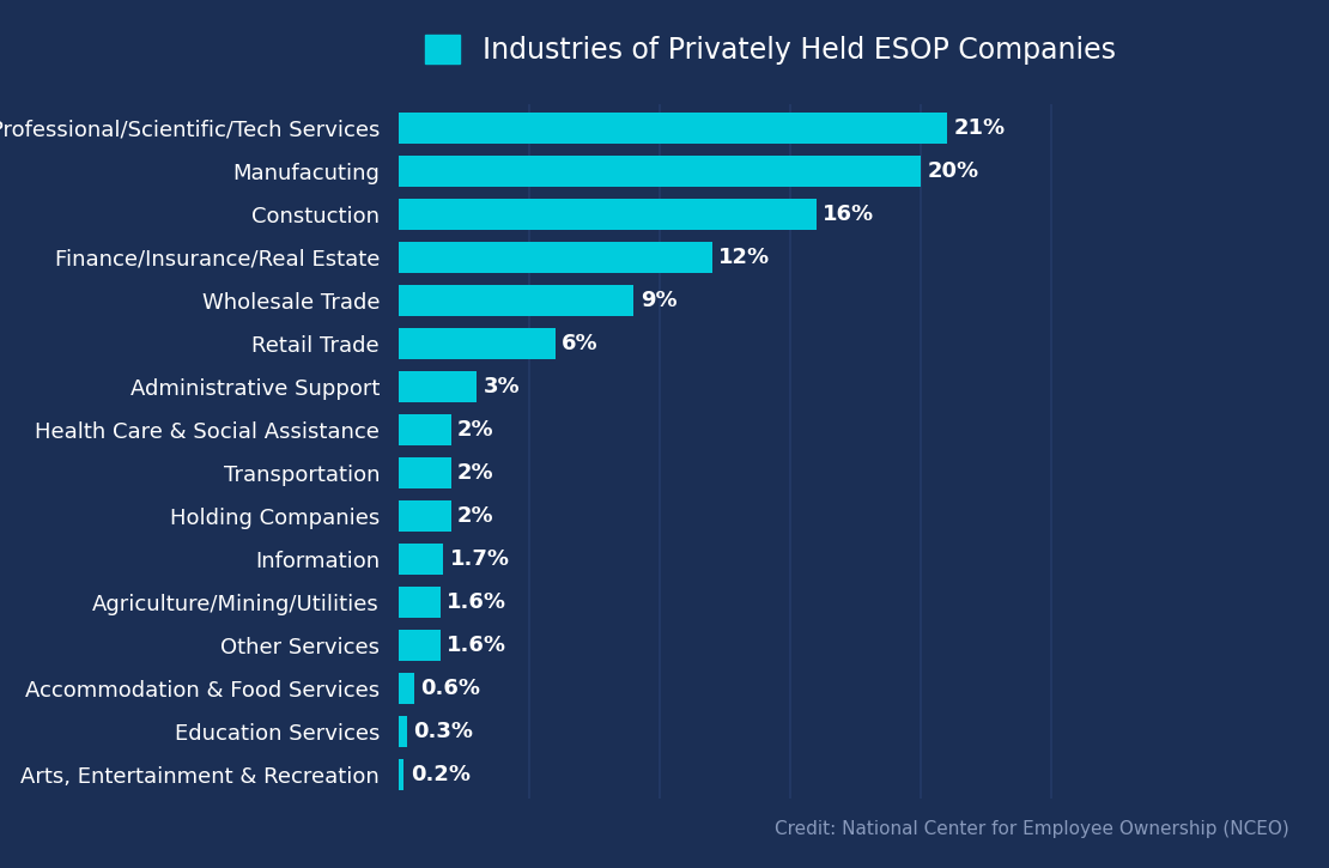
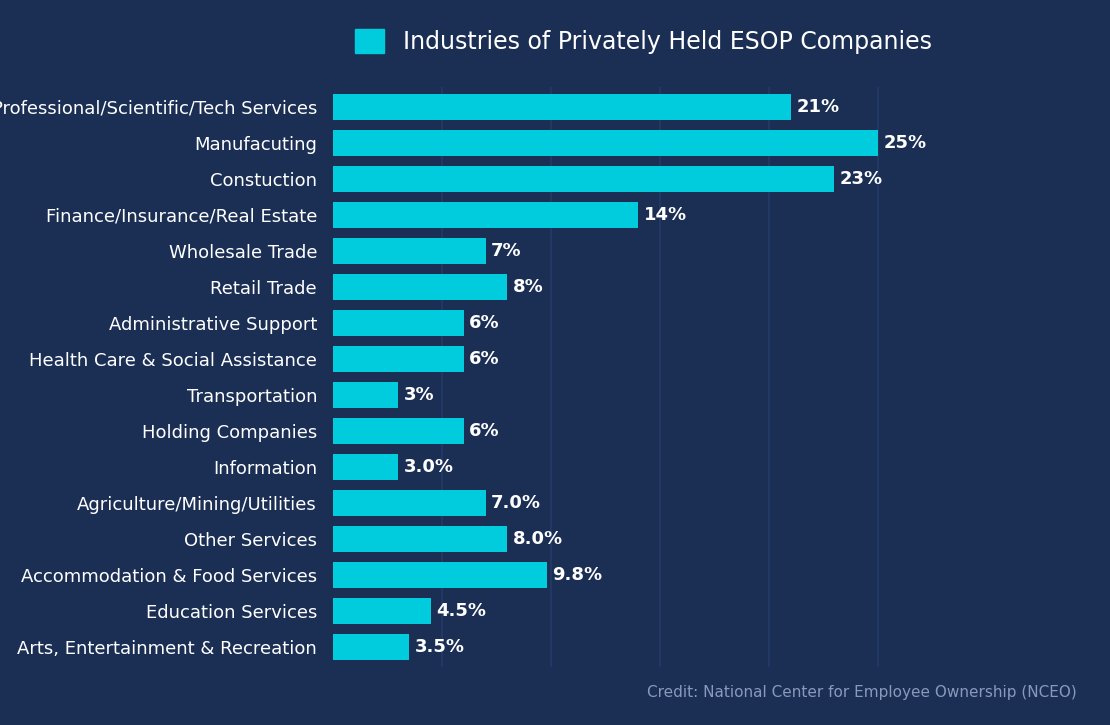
Manufacuting: 20% -> 25%
Constuction: 16% -> 23%
Finance/Insurance/Real Estate: 12% -> 14%
Wholesale Trade: 9% -> 7%
Retail Trade: 6% -> 8%
Administrative Support: 3% -> 6%
Health Care & Social Assistance: 2% -> 6%
Transportation: 2% -> 3%
Holding Companies: 2% -> 6%
Information: 2% -> 3%
Agriculture/Mining/Utilities: 1.6% -> 7.0%
Other Services: 1.6% -> 8.0%
Accommodation & Food Services: 0.6% -> 9.8%
Education Services: 0.3% -> 4.5%
Arts, Entertainment & Recreation: 0.2% -> 3.5%
